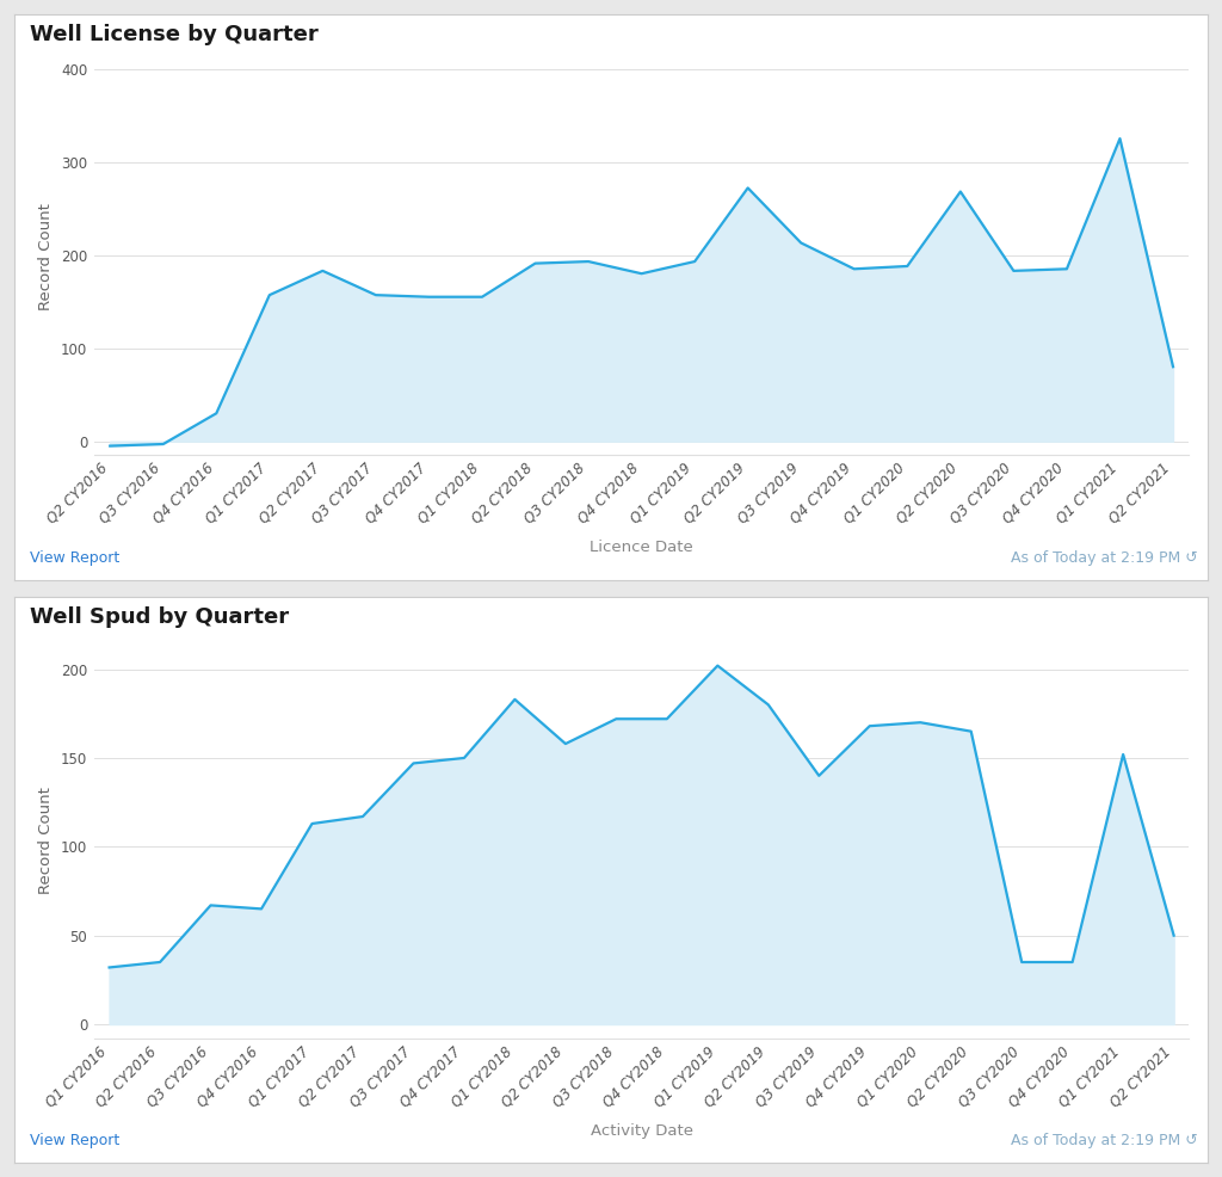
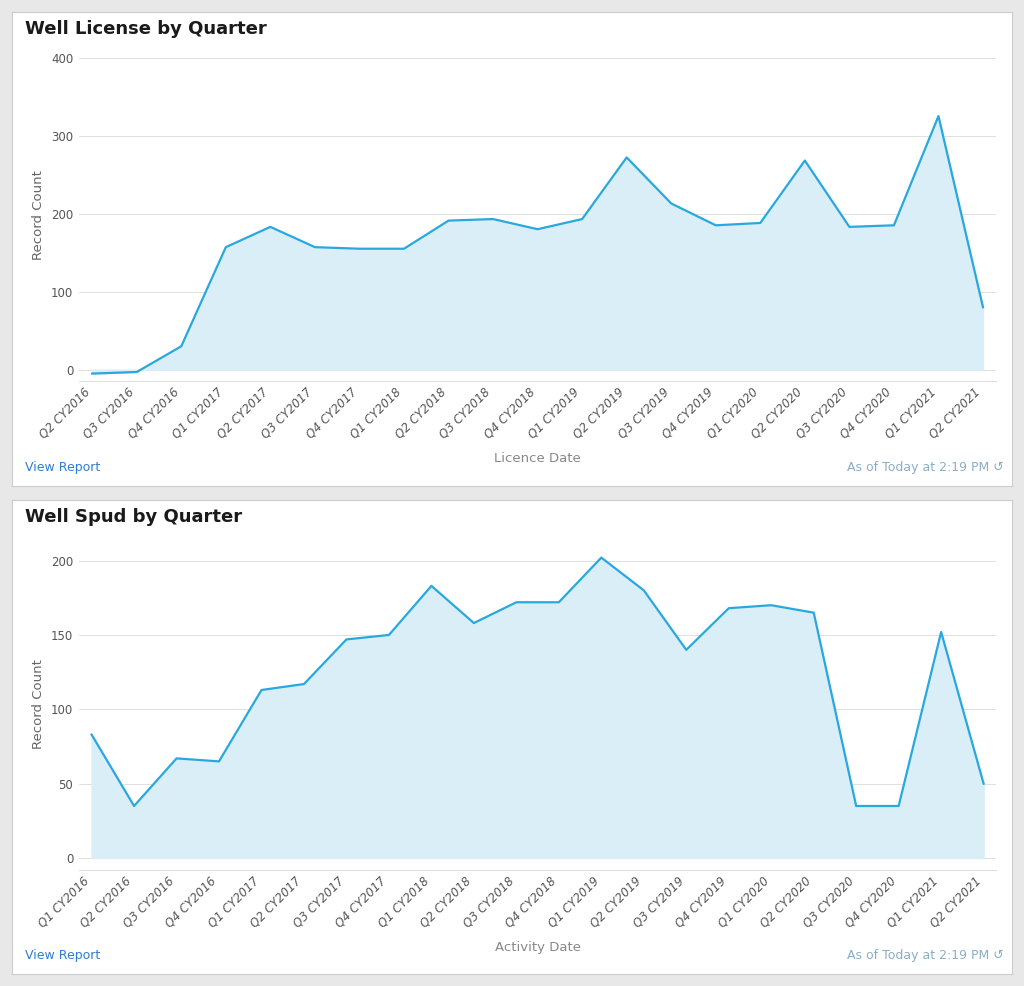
Q1 CY2016: 32 -> 83
